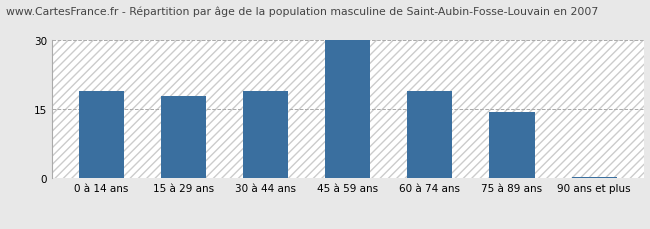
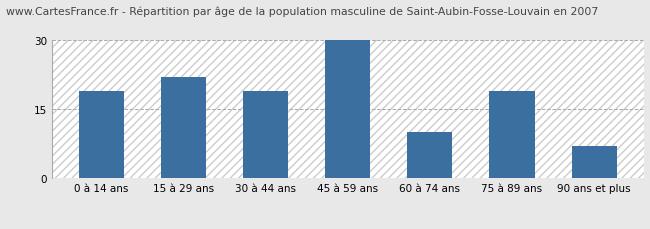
15 à 29 ans: 18.0 -> 22.0
60 à 74 ans: 19.0 -> 10.0
75 à 89 ans: 14.5 -> 19.0
90 ans et plus: 0.2 -> 7.0
